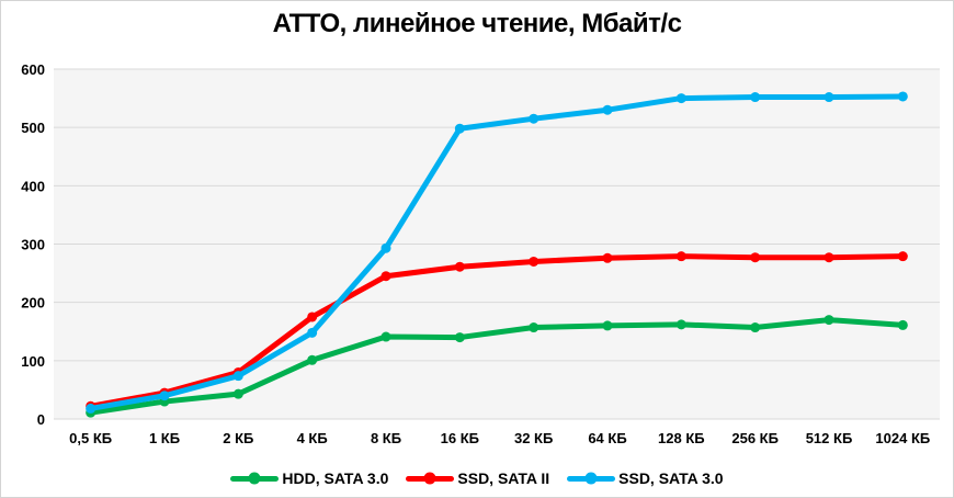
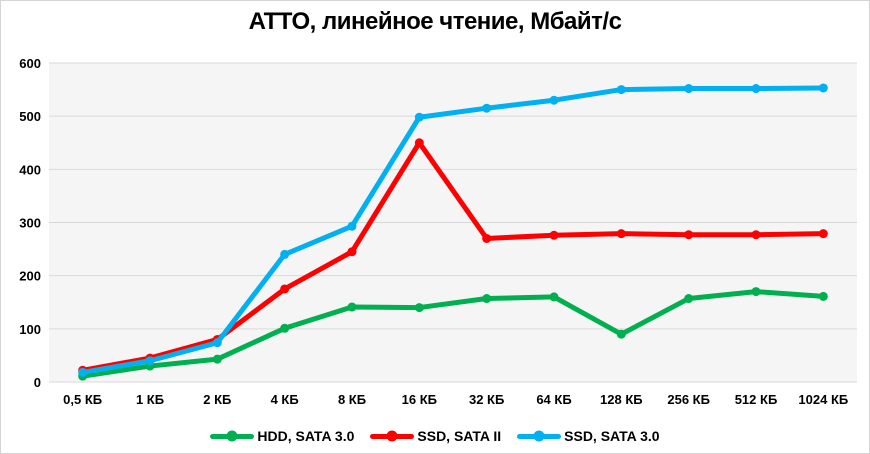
SSD, SATA 3.0/4 КБ: 150 -> 240
SSD, SATA II/16 КБ: 260 -> 450
HDD, SATA 3.0/128 КБ: 160 -> 90
